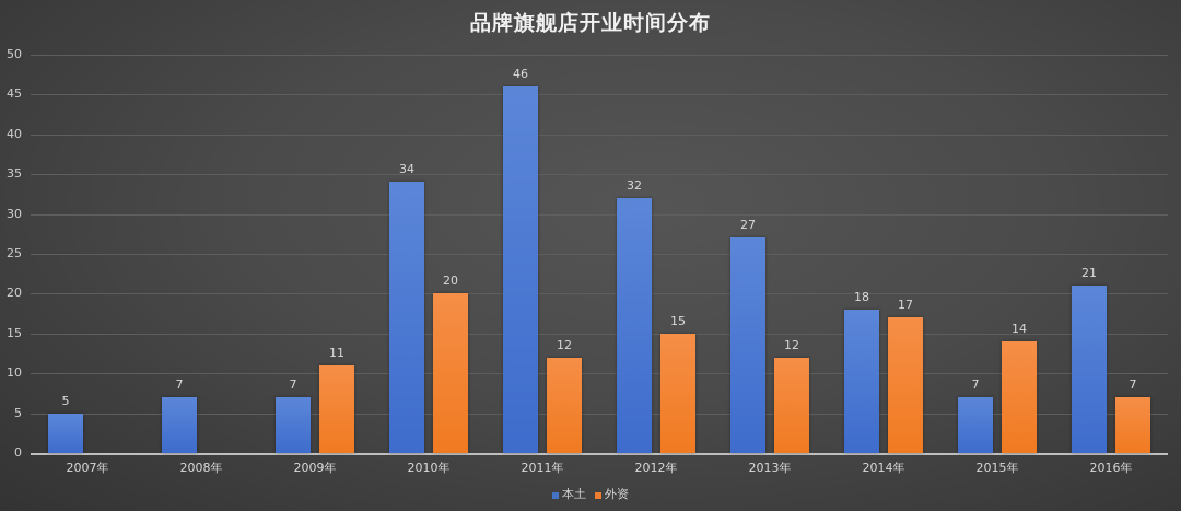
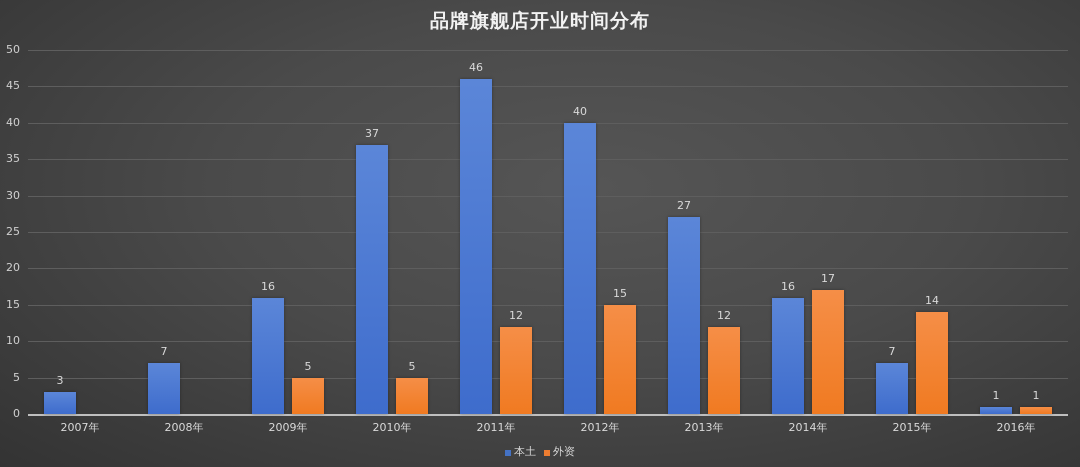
本土/2007年: 5 -> 3
本土/2009年: 7 -> 16
外资/2009年: 11 -> 5
本土/2010年: 34 -> 37
外资/2010年: 20 -> 5
本土/2012年: 32 -> 40
本土/2014年: 18 -> 16
本土/2016年: 21 -> 1
外资/2016年: 7 -> 1
